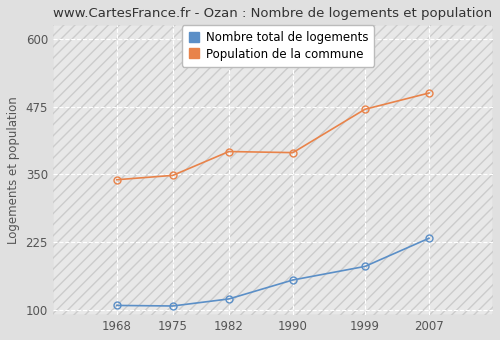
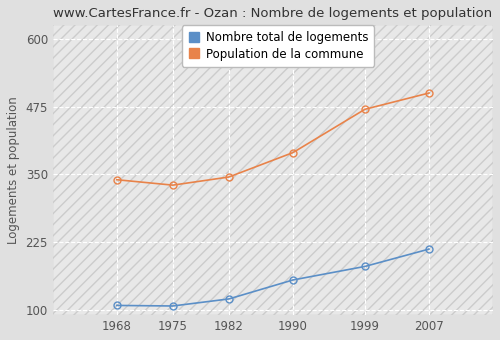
Population de la commune/1975: 348 -> 330
Population de la commune/1982: 392 -> 345
Nombre total de logements/2007: 232 -> 212
